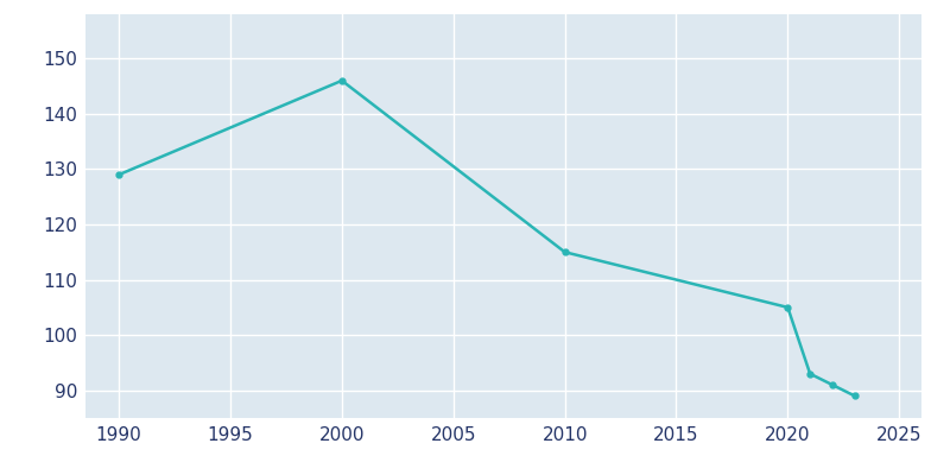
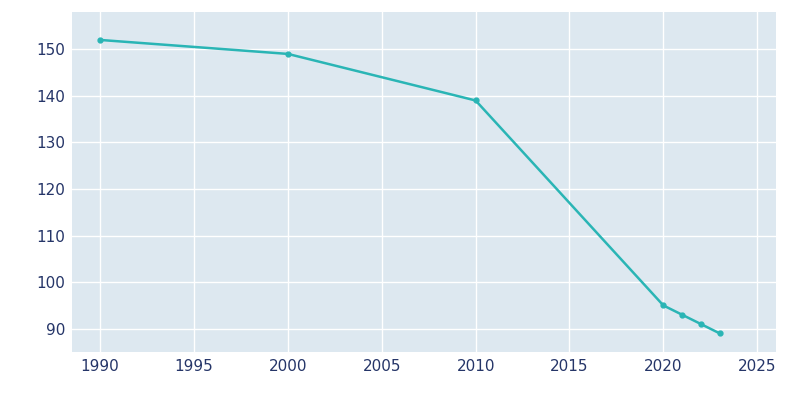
1990: 129 -> 152
2000: 146 -> 149
2010: 115 -> 139
2020: 105 -> 95
